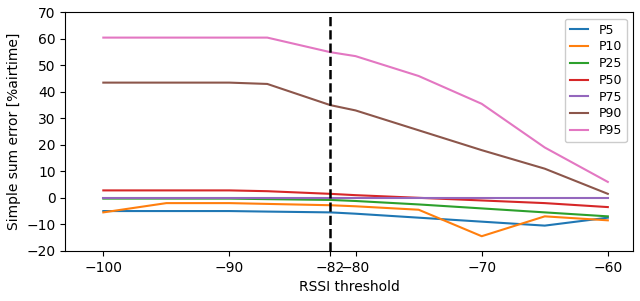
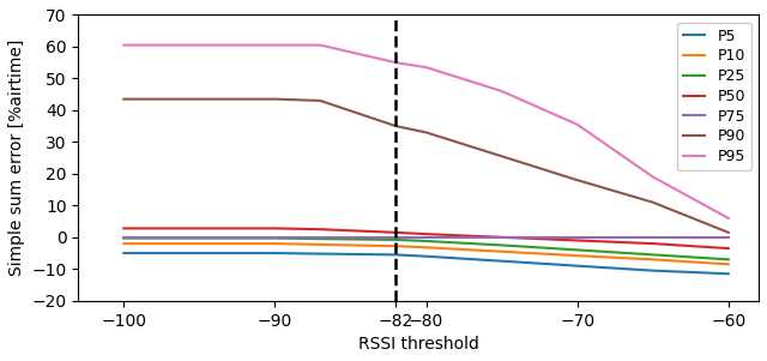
P10/−100: -5.5 -> -2.0
P10/−70: -14.5 -> -5.8
P5/−60: -7.5 -> -11.5
